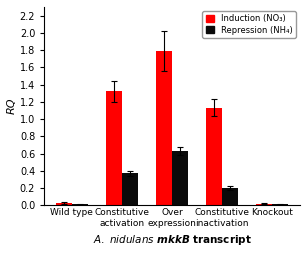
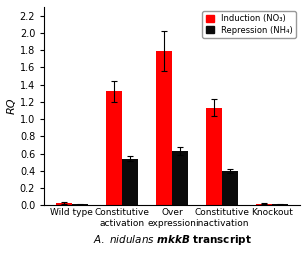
Repression (NH₄)/Constitutive activation: 0.37 -> 0.54
Repression (NH₄)/Constitutive inactivation: 0.20 -> 0.40
